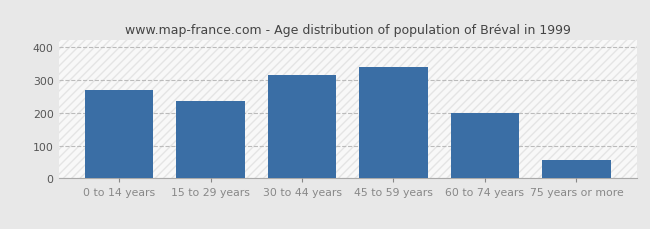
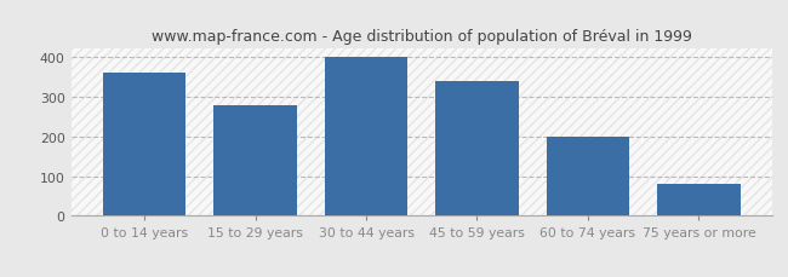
0 to 14 years: 270 -> 360
15 to 29 years: 235 -> 278
30 to 44 years: 315 -> 400
75 years or more: 55 -> 80
